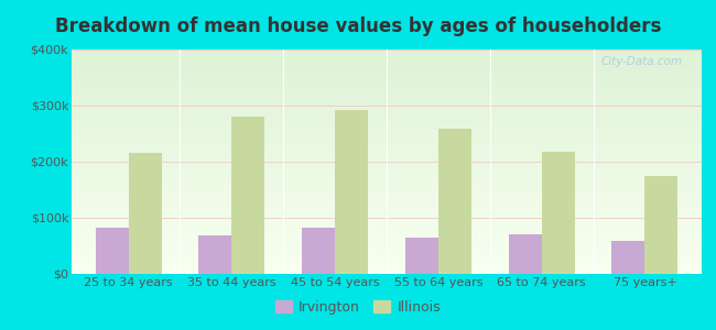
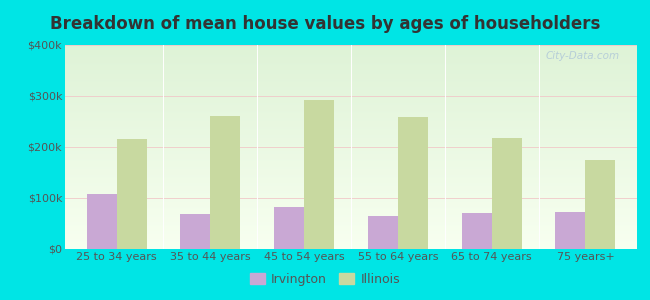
Irvington/25 to 34 years: $82k -> $108k
Illinois/35 to 44 years: $280k -> $260k
Irvington/75 years+: $58k -> $72k
